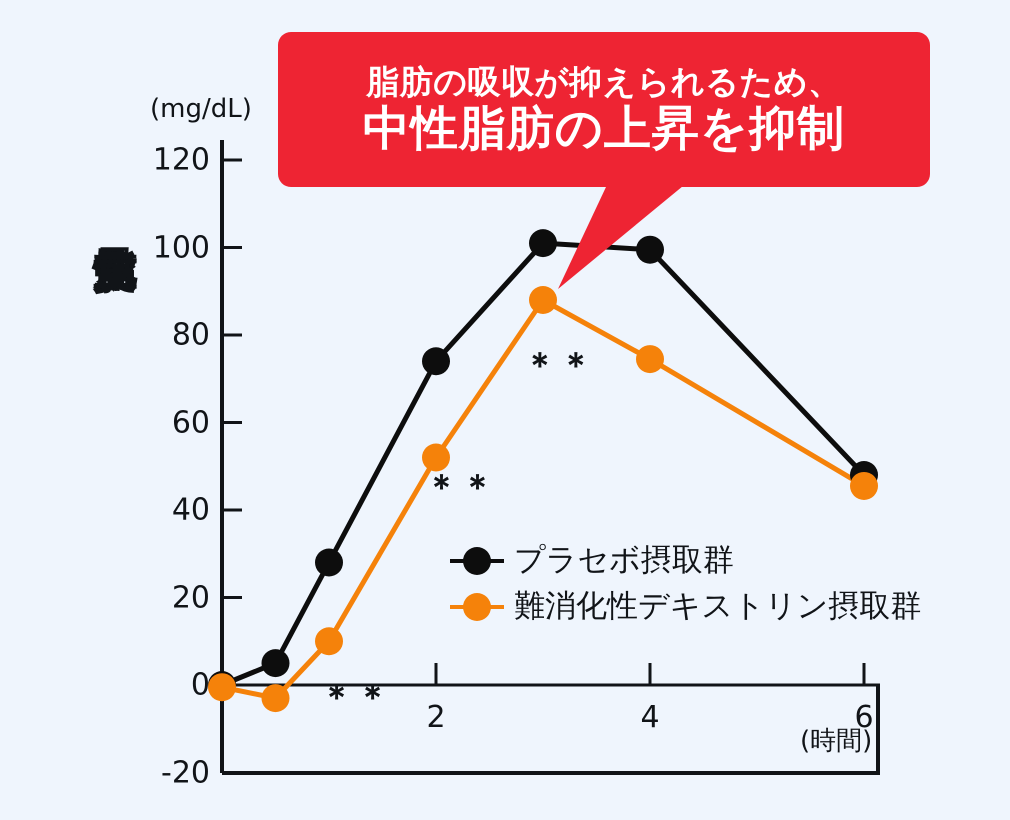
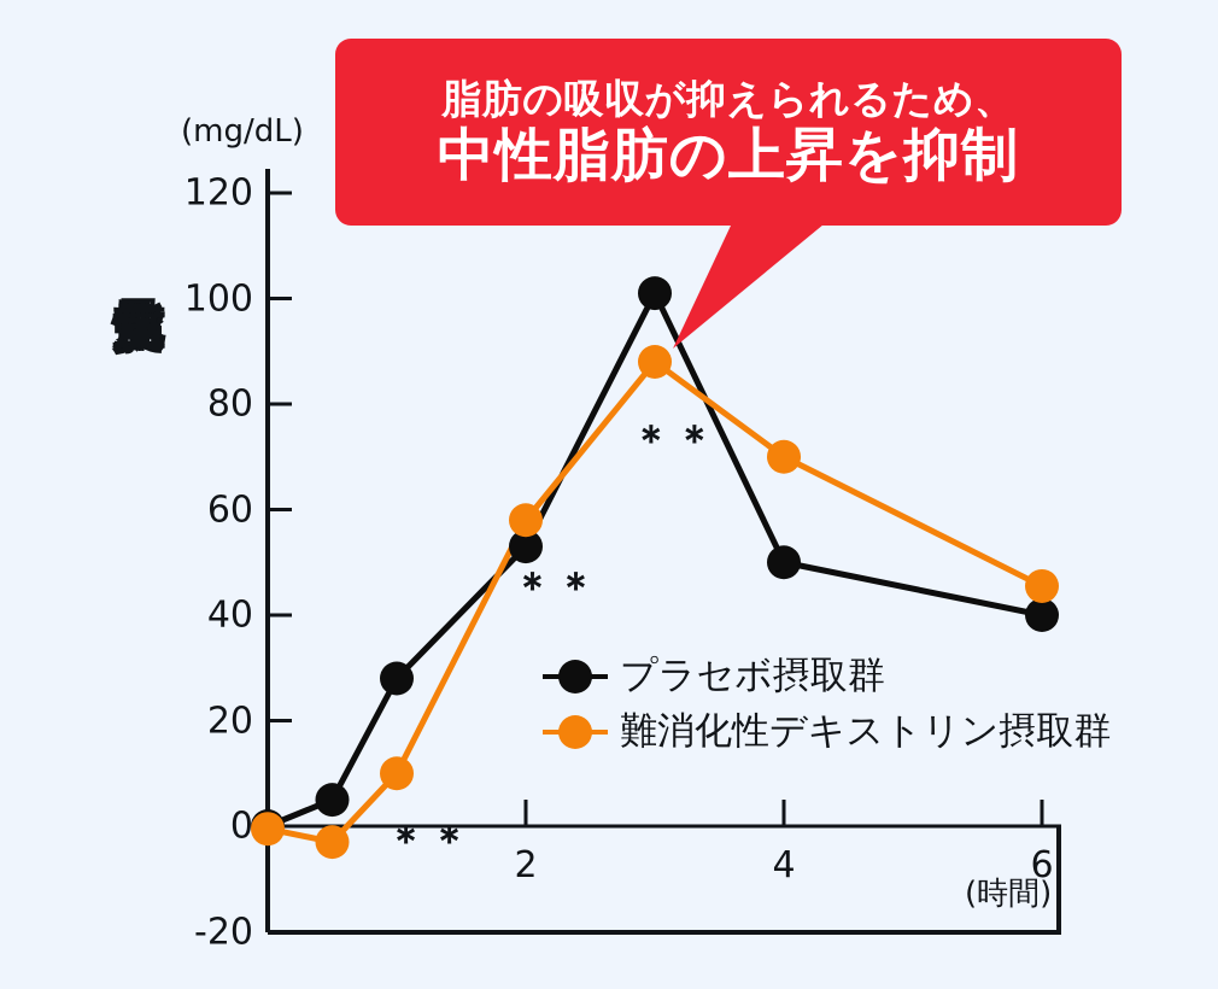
プラセボ摂取群/2: 74 -> 53
難消化性デキストリン摂取群/2: 52 -> 58
プラセボ摂取群/4: 100 -> 50
難消化性デキストリン摂取群/4: 74 -> 70
プラセボ摂取群/6: 48 -> 40
